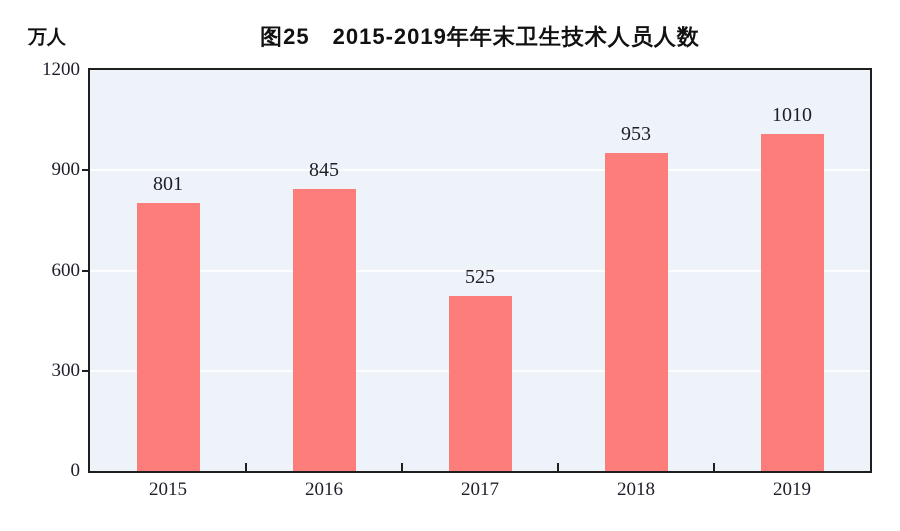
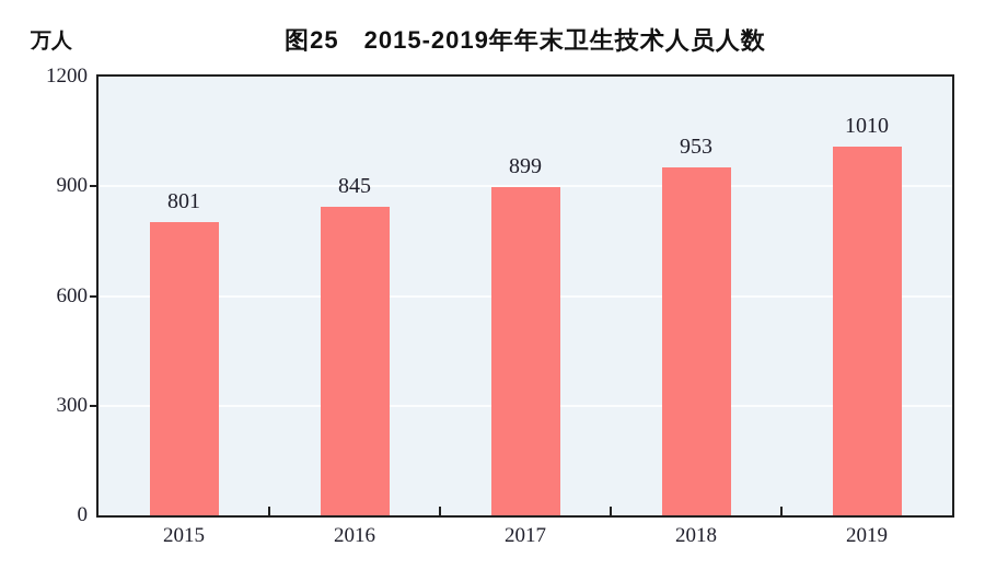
2017: 525 -> 899
